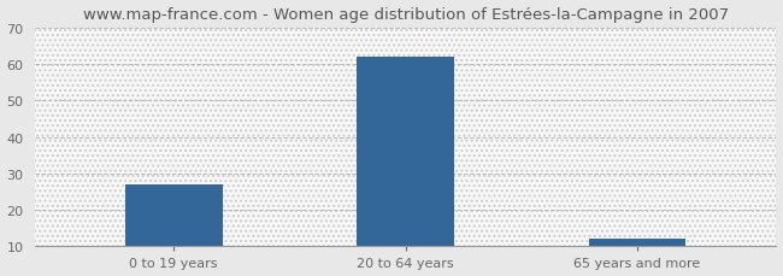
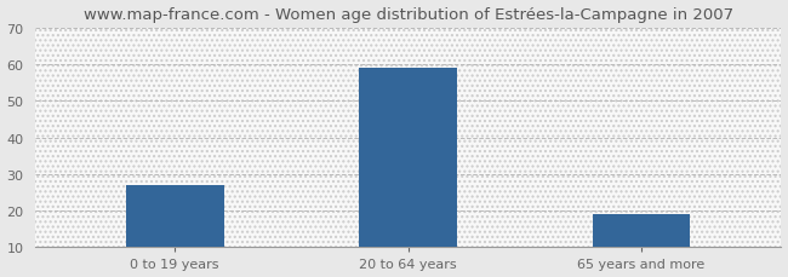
20 to 64 years: 62 -> 59
65 years and more: 12 -> 19
